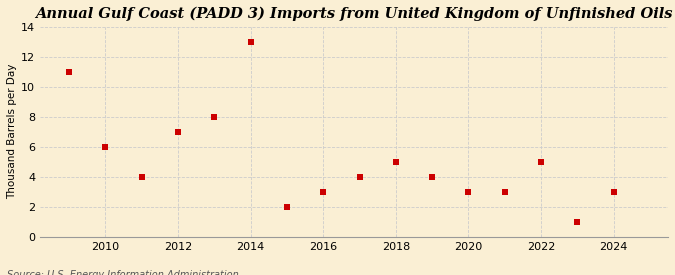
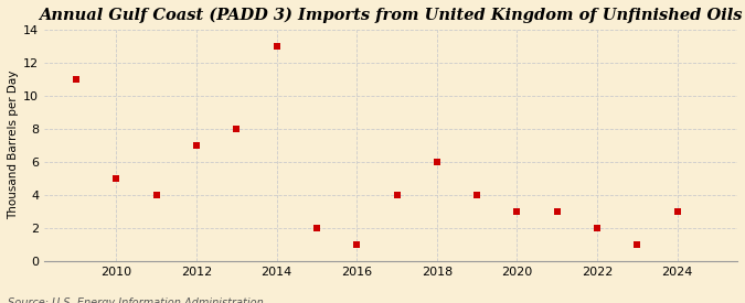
2010: 6 -> 5
2016: 3 -> 1
2018: 5 -> 6
2022: 5 -> 2
